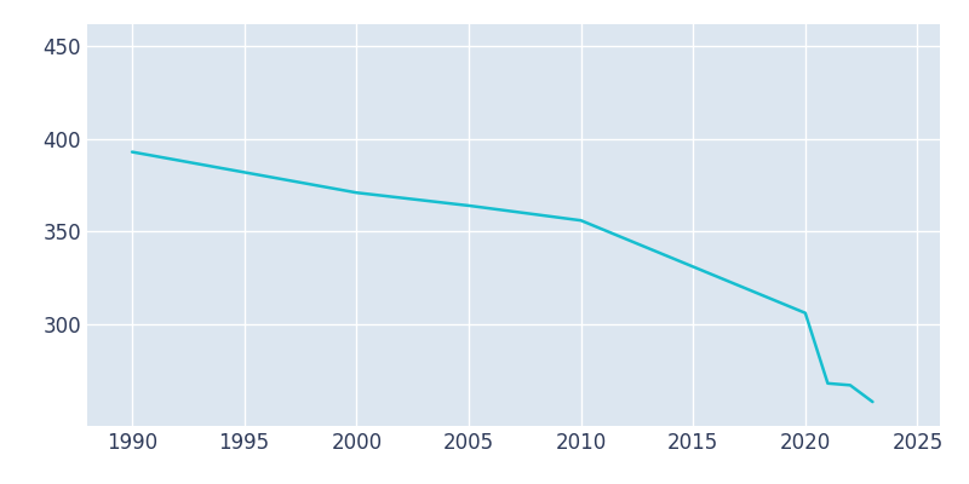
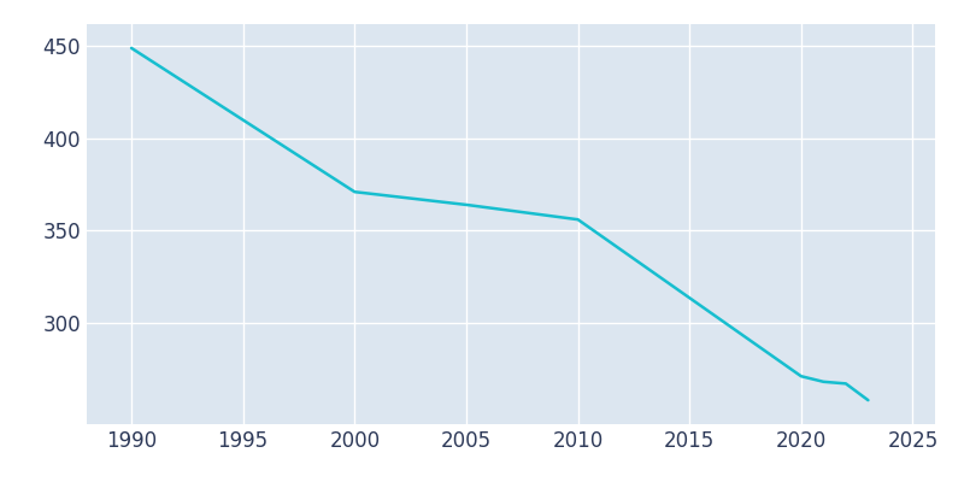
1990: 393 -> 449
2020: 306 -> 271
